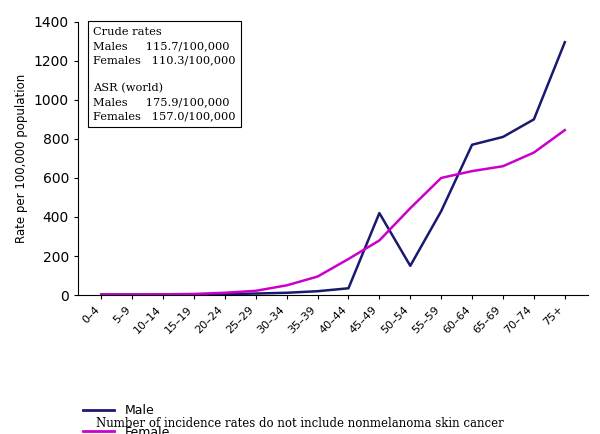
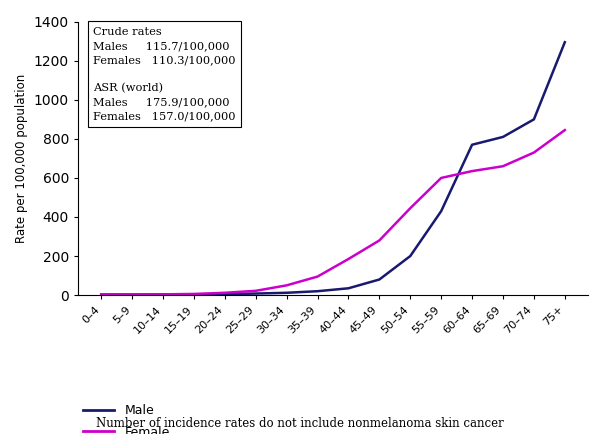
Male/45–49: 420 -> 80
Male/50–54: 150 -> 200
